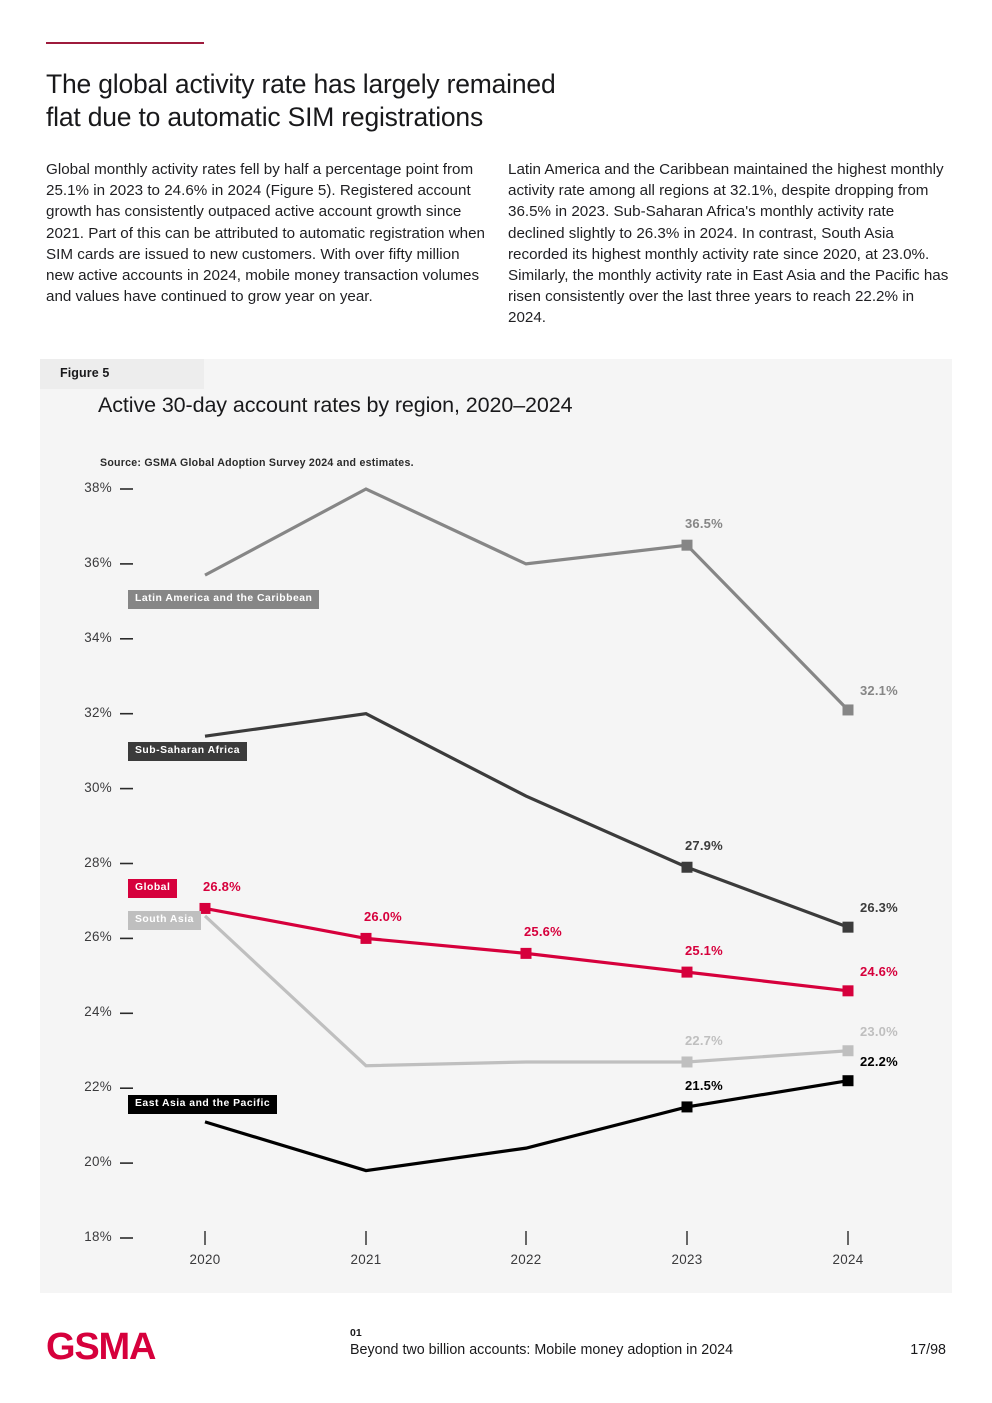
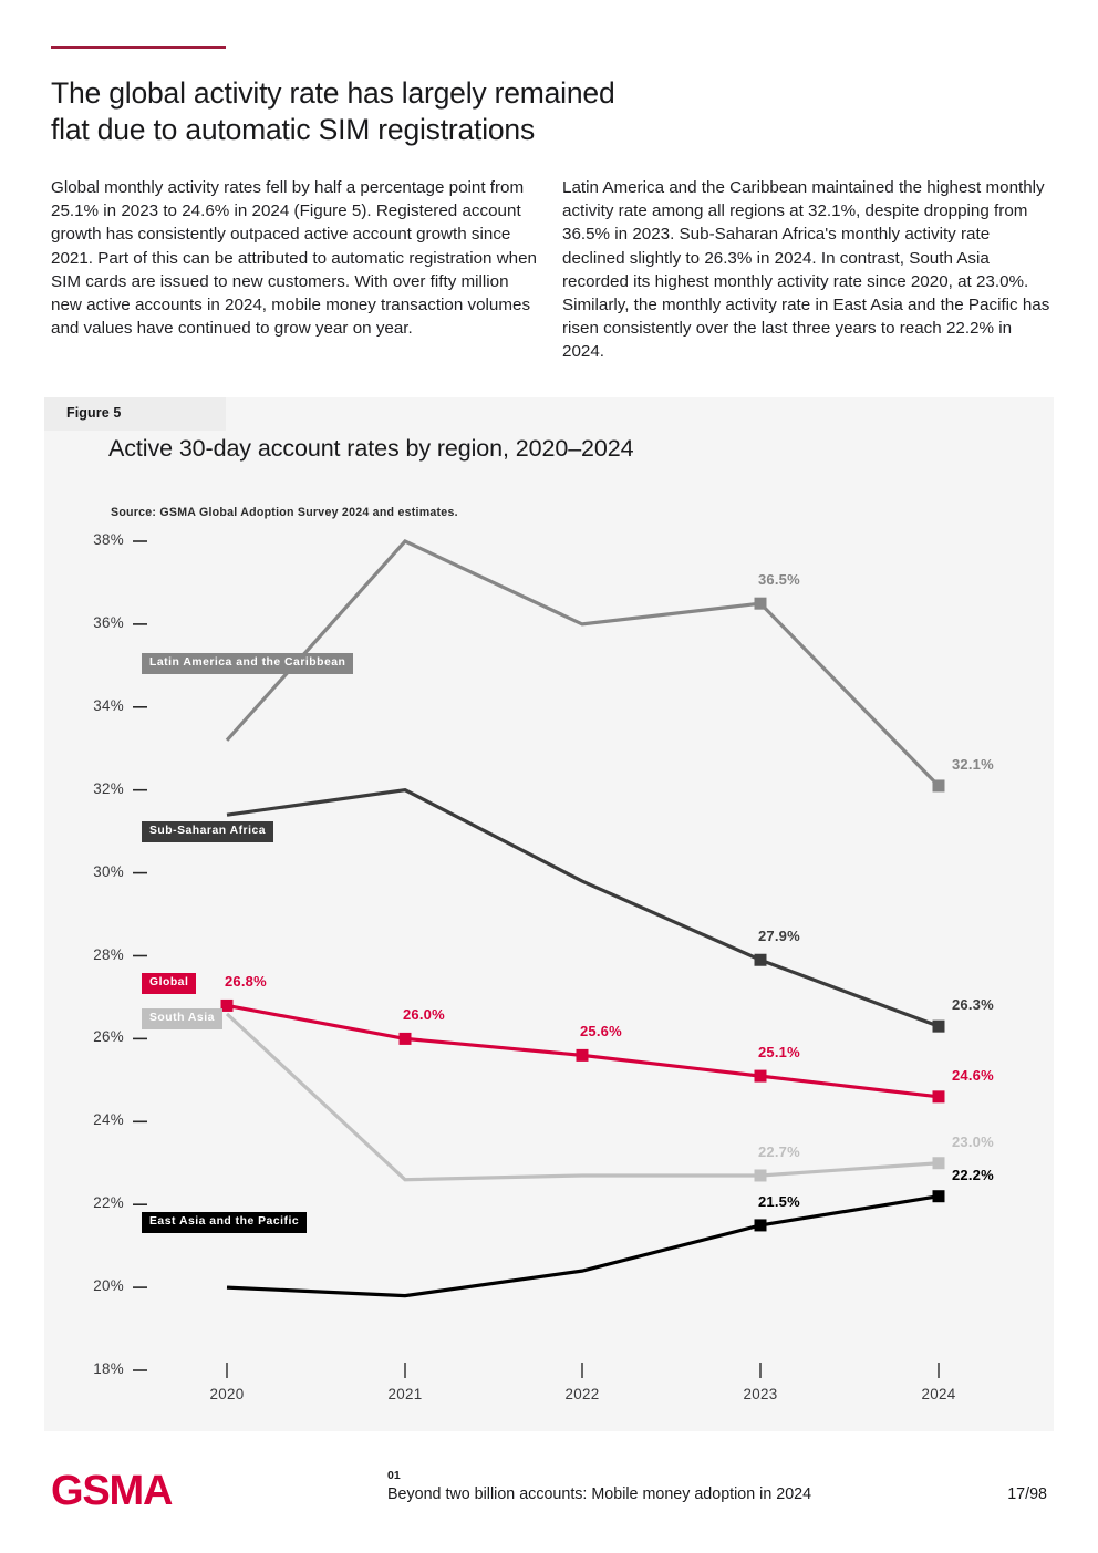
Latin America and the Caribbean/2020: 35.7% -> 33.2%
East Asia and the Pacific/2020: 21.1% -> 20.0%
